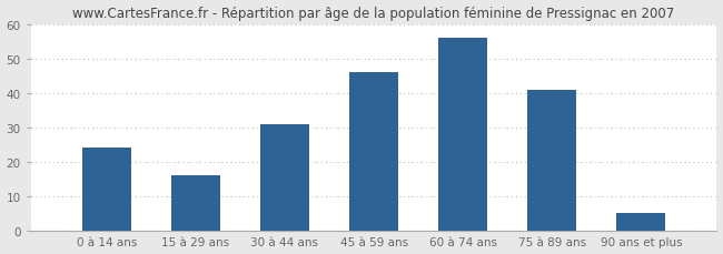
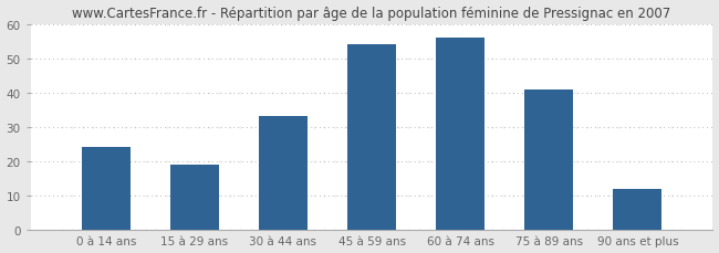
15 à 29 ans: 16 -> 19
30 à 44 ans: 31 -> 33
45 à 59 ans: 46 -> 54
90 ans et plus: 5 -> 12
